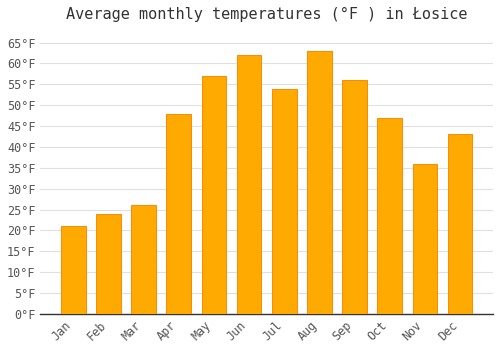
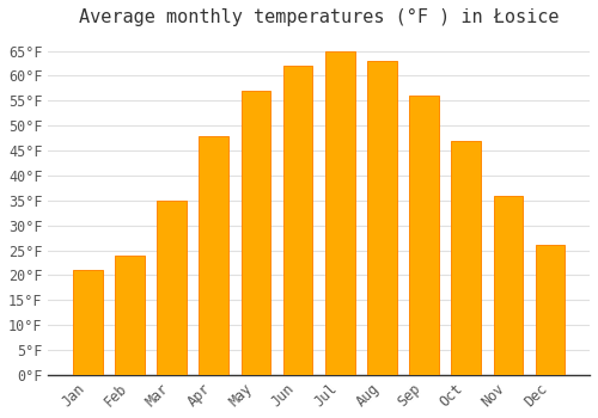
Mar: 26°F -> 35°F
Jul: 54°F -> 65°F
Dec: 43°F -> 26°F
